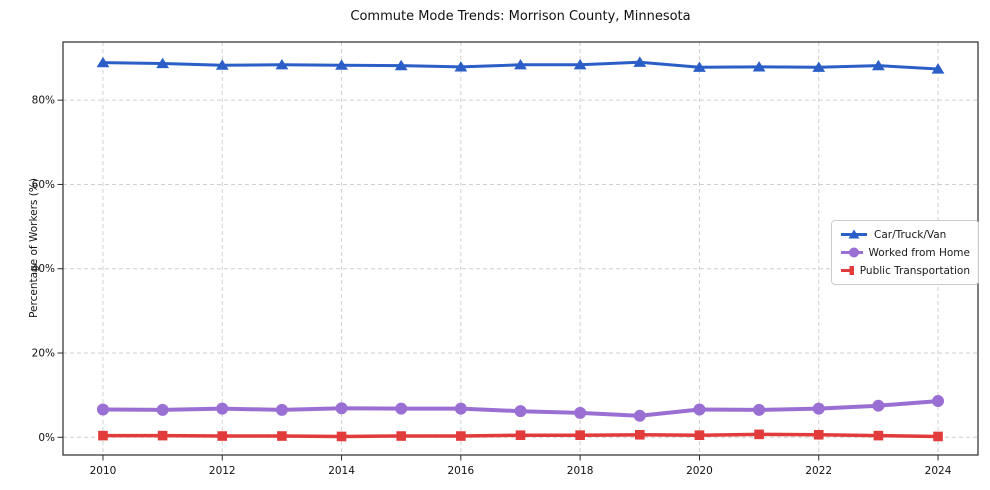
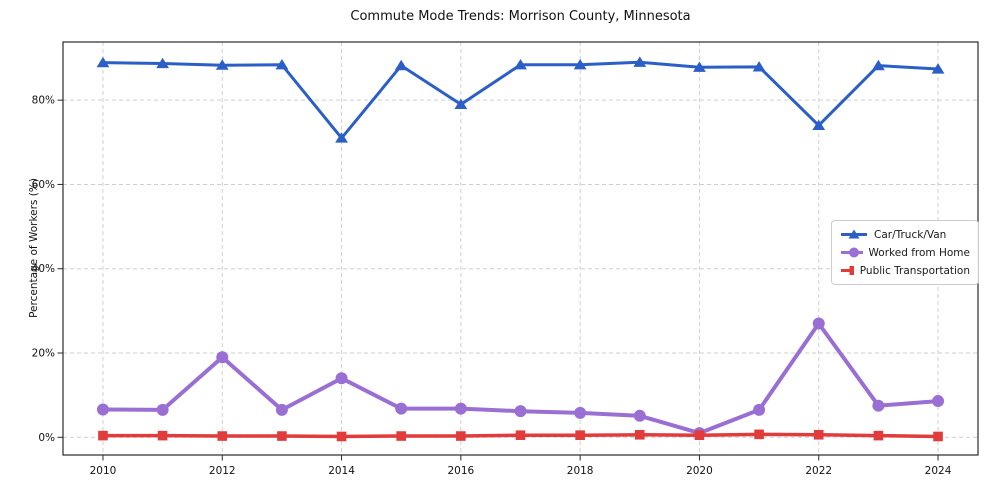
Worked from Home/2012: 7% -> 19%
Car/Truck/Van/2014: 88% -> 71%
Worked from Home/2014: 7% -> 14%
Car/Truck/Van/2016: 88% -> 79%
Worked from Home/2020: 7% -> 1%
Car/Truck/Van/2022: 88% -> 74%
Worked from Home/2022: 7% -> 27%
